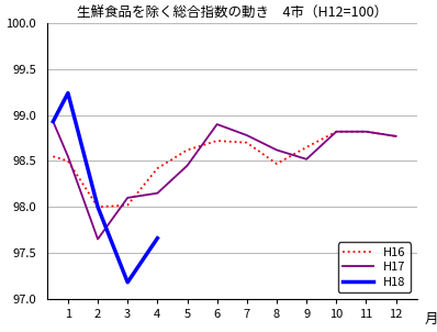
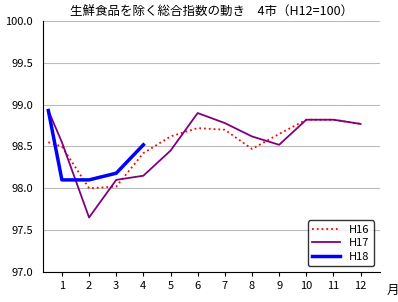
H18/1: 99.24 -> 98.10
H18/2: 98.00 -> 98.10
H18/3: 97.18 -> 98.18
H18/4: 97.66 -> 98.52
